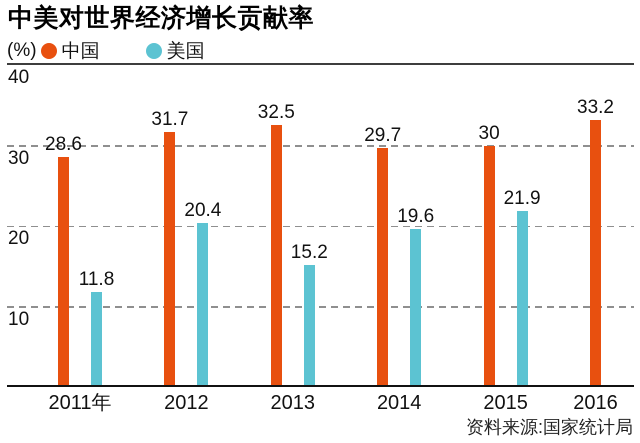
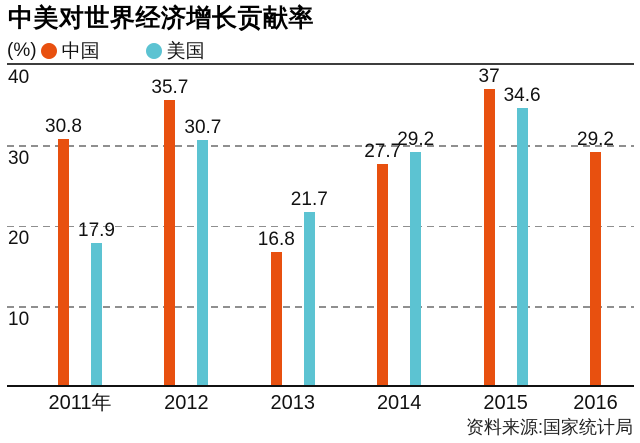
中国/2011年: 28.6 -> 30.8
美国/2011年: 11.8 -> 17.9
中国/2012: 31.7 -> 35.7
美国/2012: 20.4 -> 30.7
中国/2013: 32.5 -> 16.8
美国/2013: 15.2 -> 21.7
中国/2014: 29.7 -> 27.7
美国/2014: 19.6 -> 29.2
中国/2015: 30 -> 37
美国/2015: 21.9 -> 34.6
中国/2016: 33.2 -> 29.2
